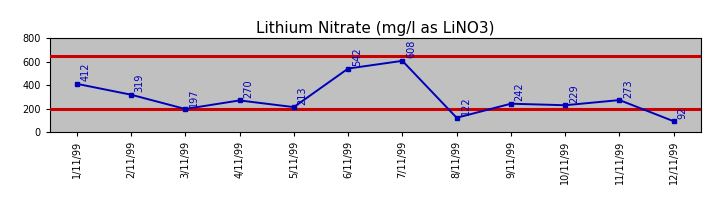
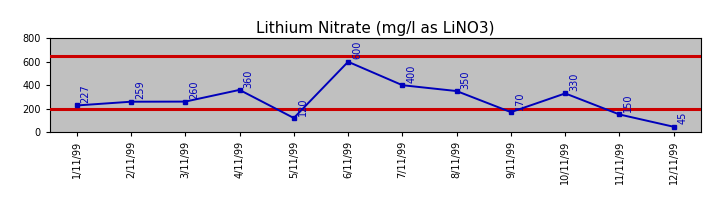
1/11/99: 412 -> 227
2/11/99: 319 -> 259
3/11/99: 197 -> 260
4/11/99: 270 -> 360
5/11/99: 213 -> 120
6/11/99: 542 -> 600
7/11/99: 608 -> 400
8/11/99: 122 -> 350
9/11/99: 242 -> 170
10/11/99: 229 -> 330
11/11/99: 273 -> 150
12/11/99: 92 -> 45
